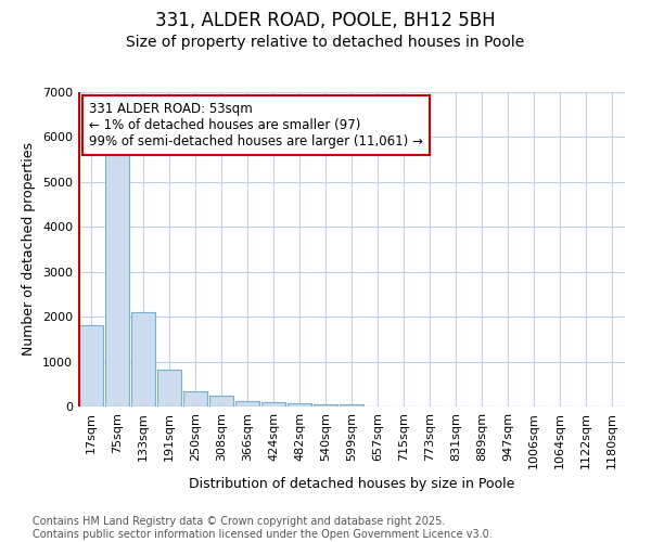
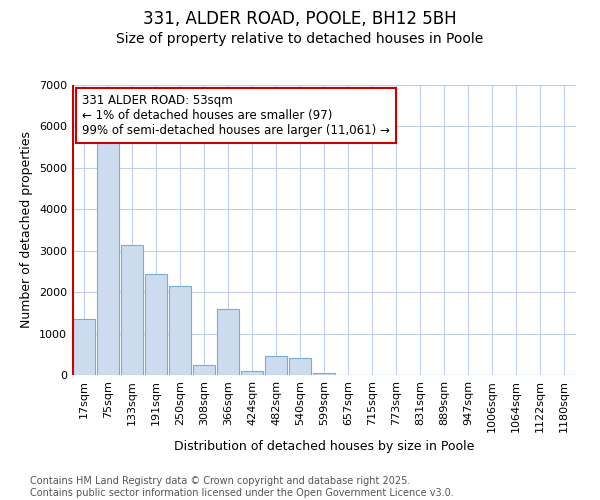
17sqm: 1800 -> 1350
133sqm: 2100 -> 3150
191sqm: 830 -> 2450
250sqm: 350 -> 2150
366sqm: 120 -> 1600
482sqm: 80 -> 450
540sqm: 60 -> 400
